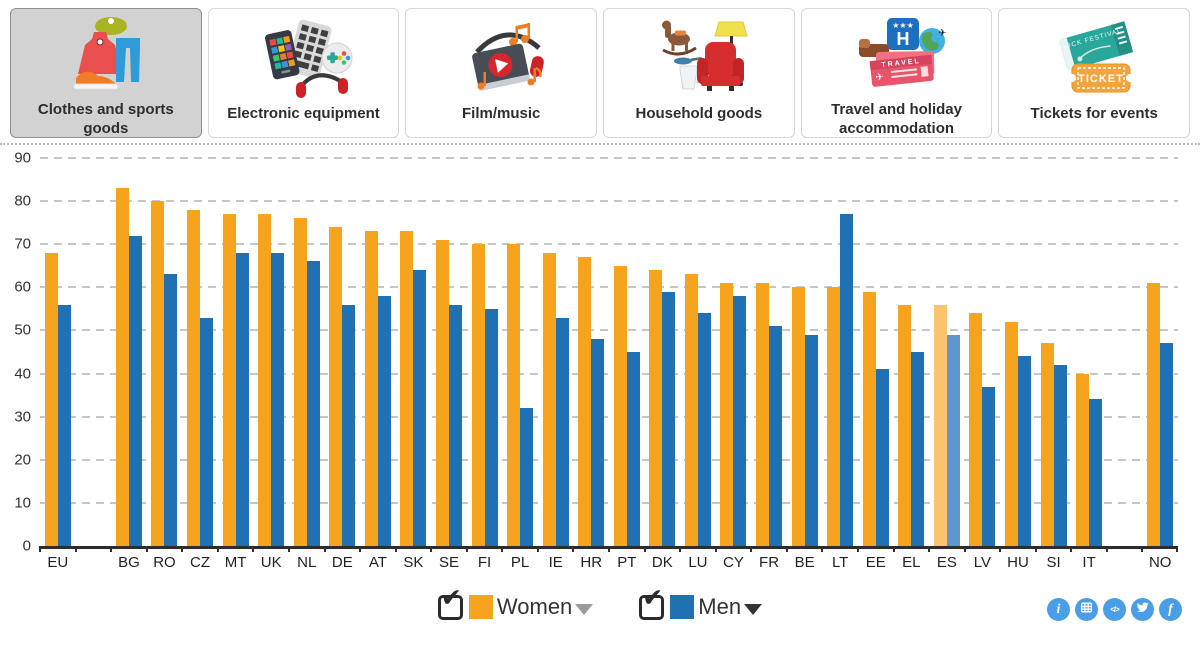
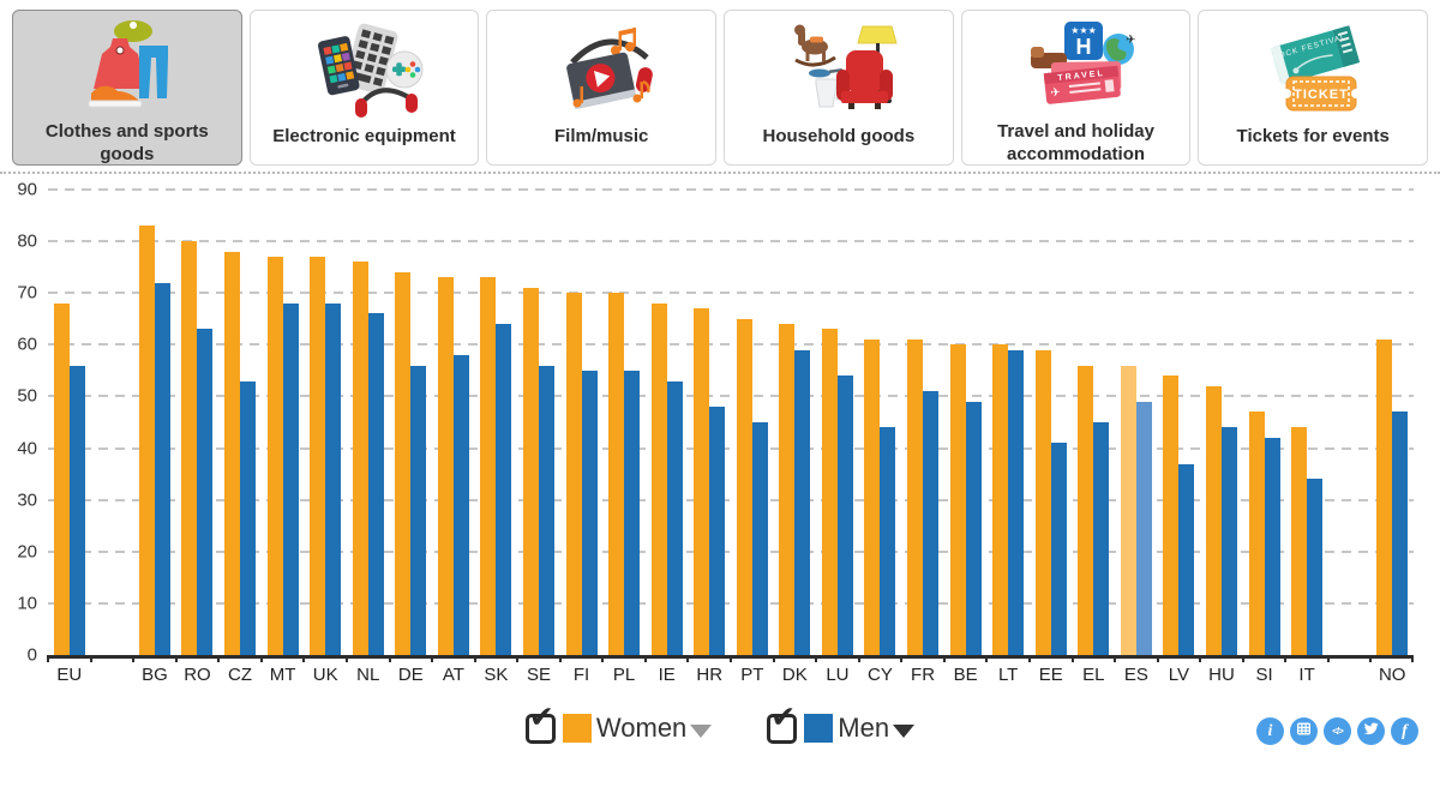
Men/PL: 32 -> 55
Men/CY: 58 -> 44
Men/LT: 77 -> 59
Women/IT: 40 -> 44
